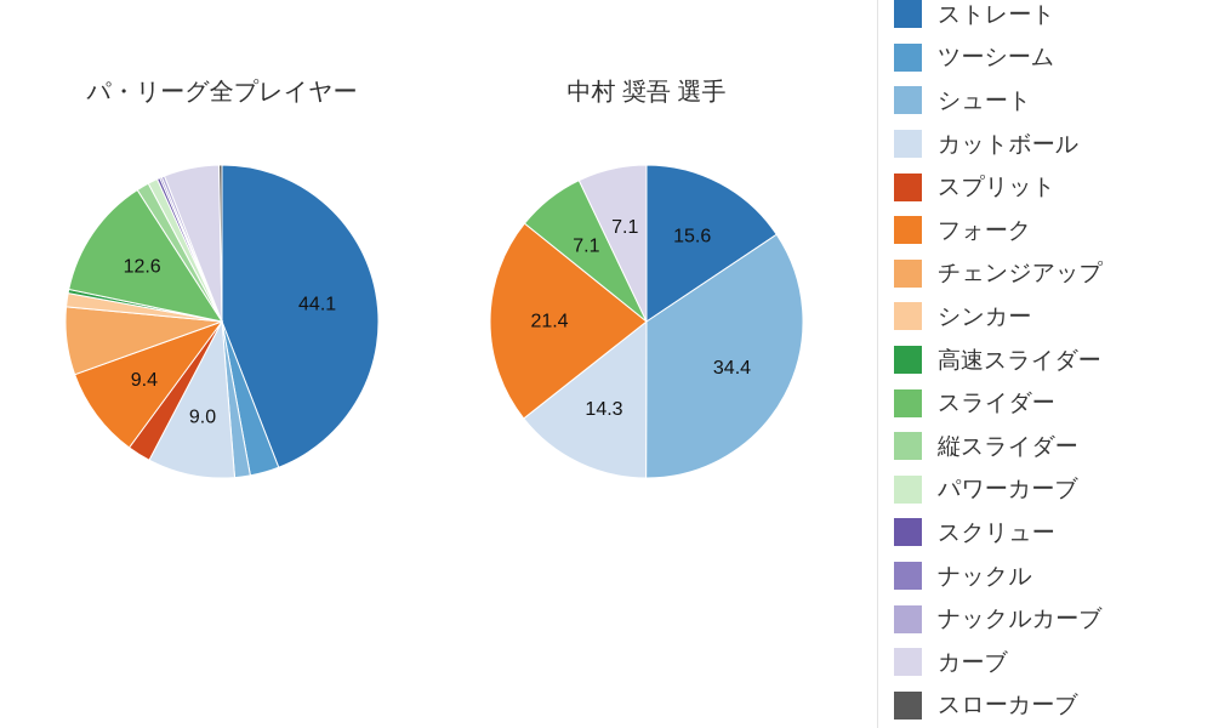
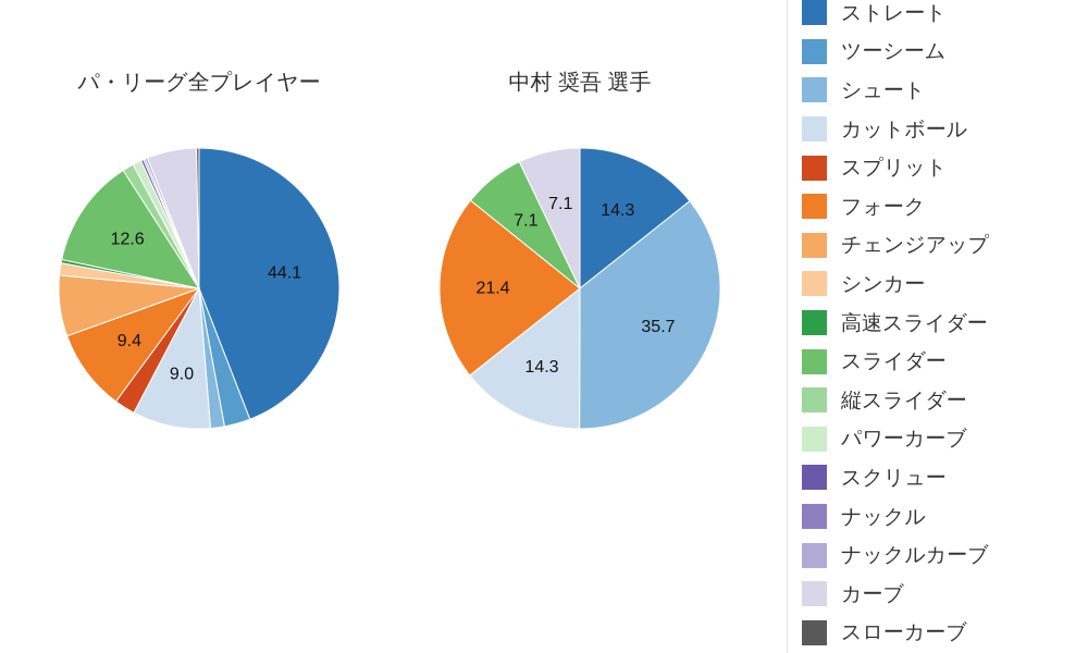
中村 奨吾 選手/ストレート: 15.6 -> 14.3
中村 奨吾 選手/シュート: 34.4 -> 35.7
